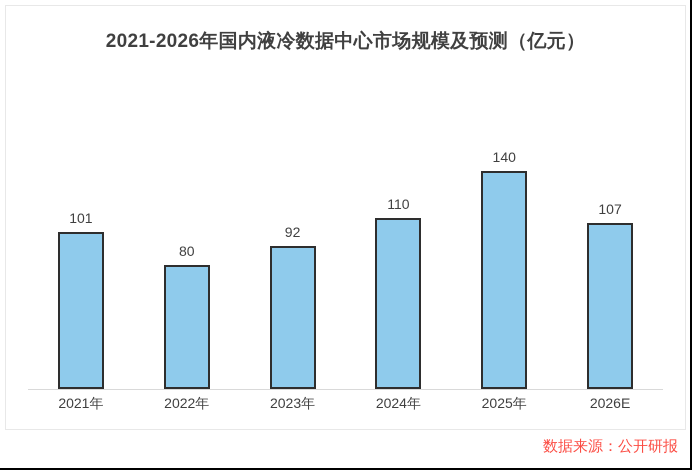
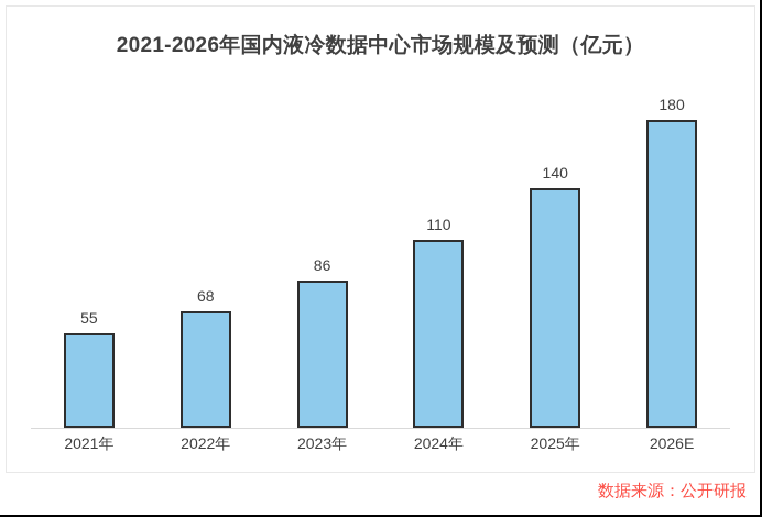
2021年: 101 -> 55
2022年: 80 -> 68
2023年: 92 -> 86
2026E: 107 -> 180
